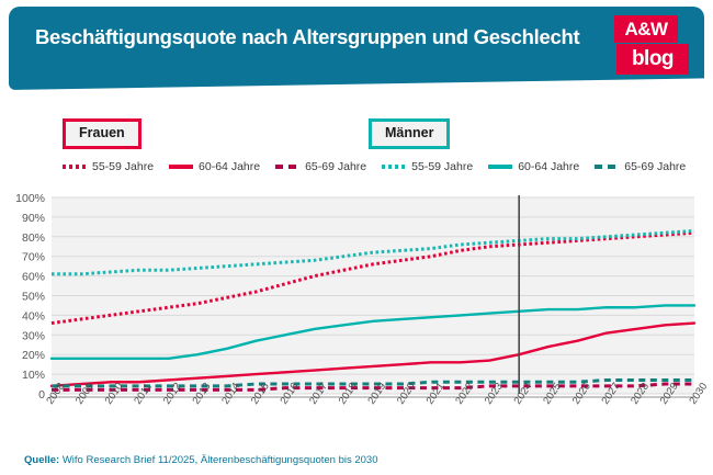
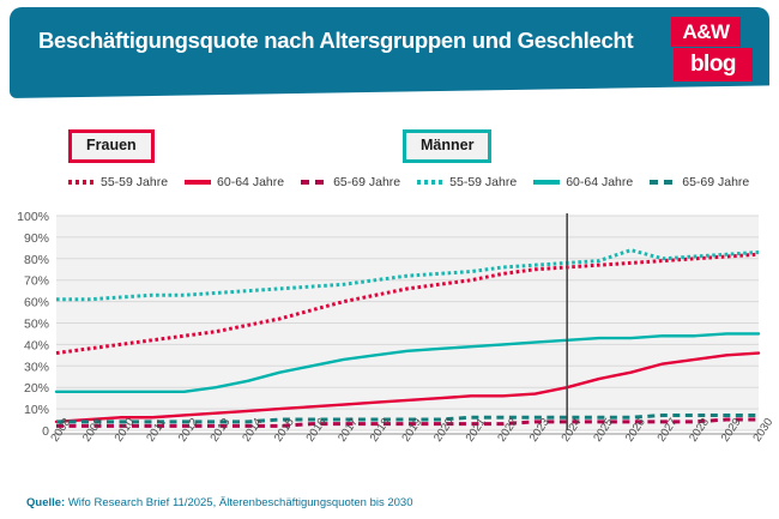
Männer 55-59 Jahre/2026: 79% -> 84%
